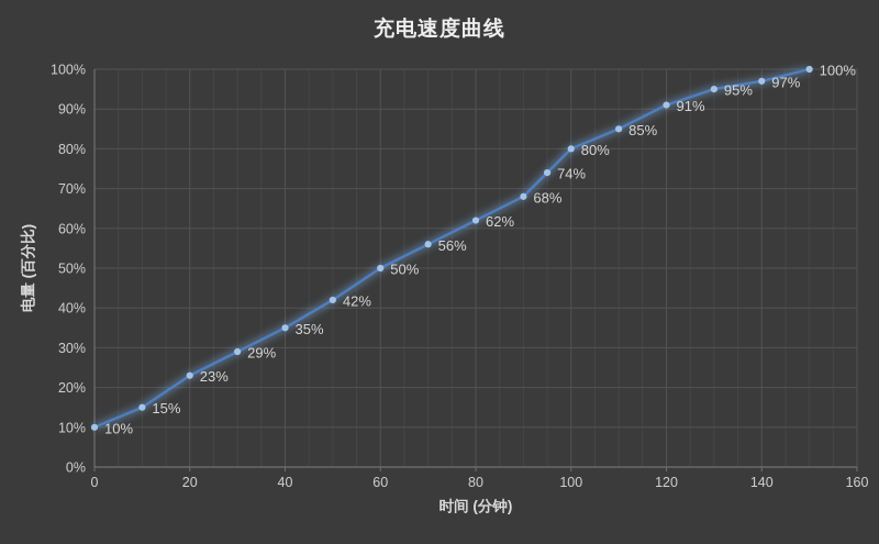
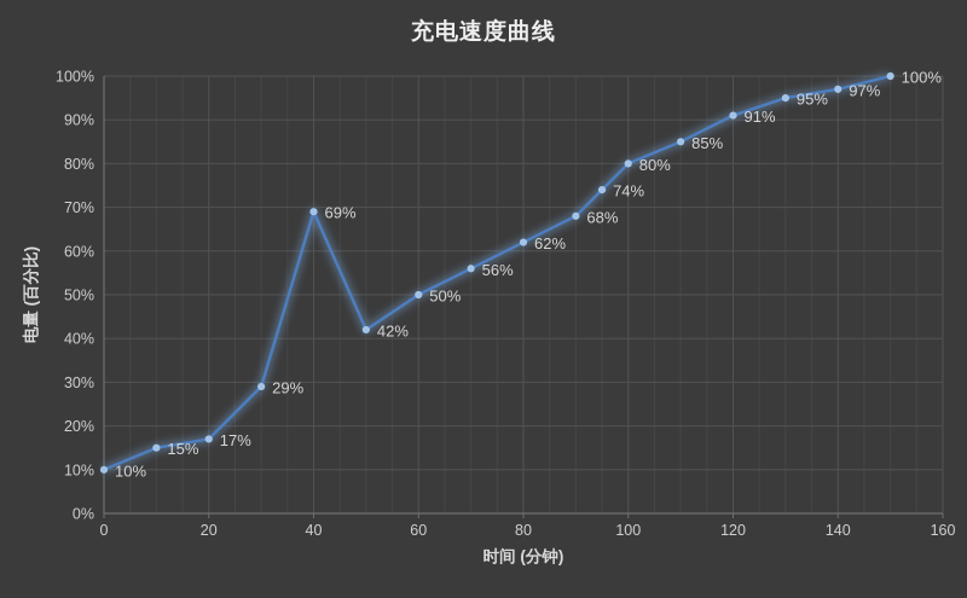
20: 23% -> 17%
40: 35% -> 69%
